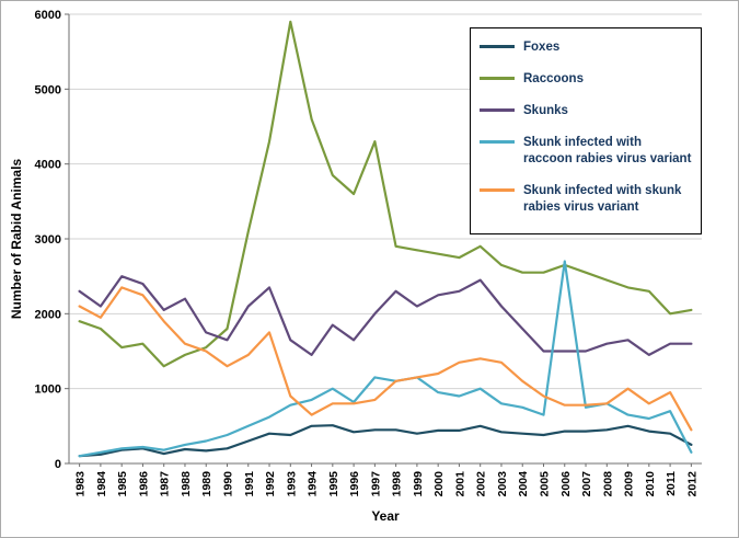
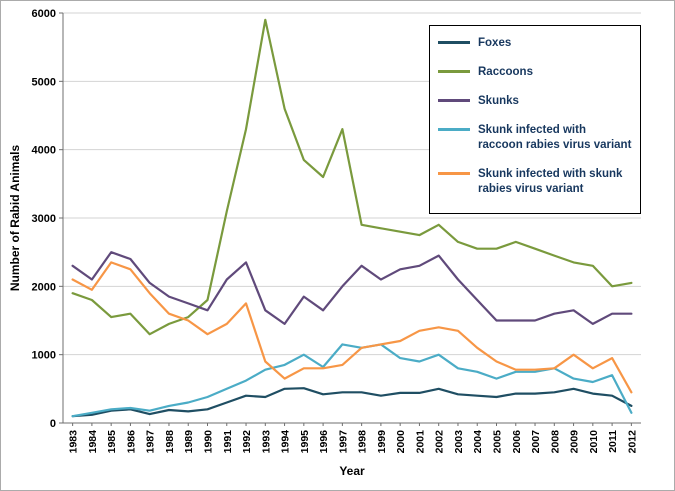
Skunks/1988: 2200 -> 1800
Skunk infected with raccoon rabies virus variant/2006: 2700 -> 800
